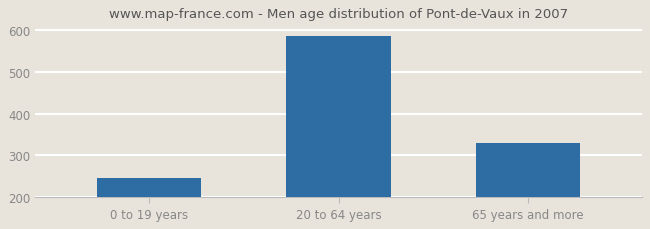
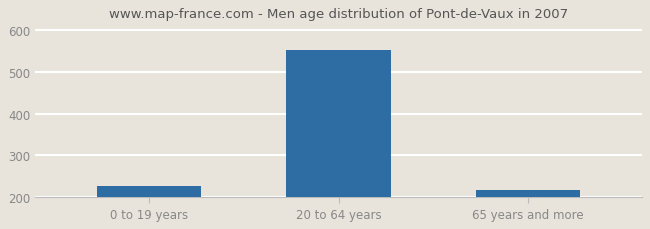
0 to 19 years: 245 -> 227
20 to 64 years: 585 -> 552
65 years and more: 330 -> 218
